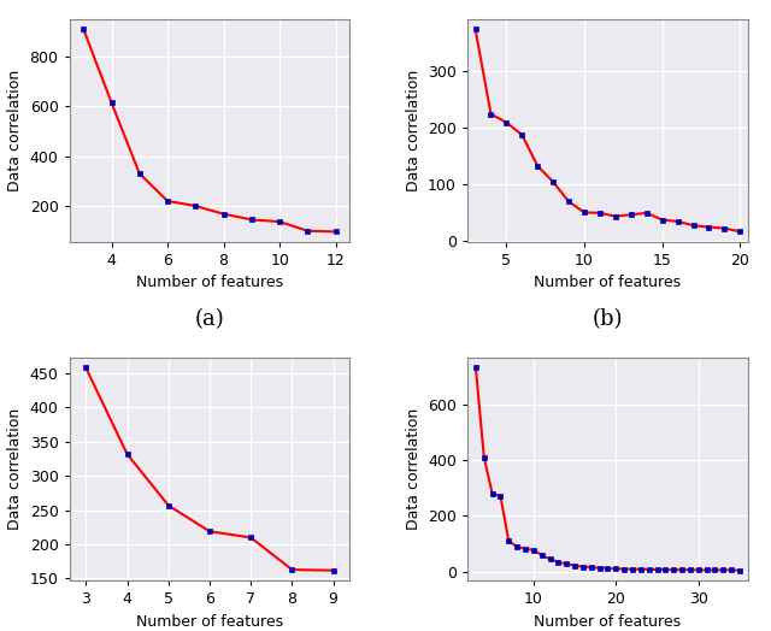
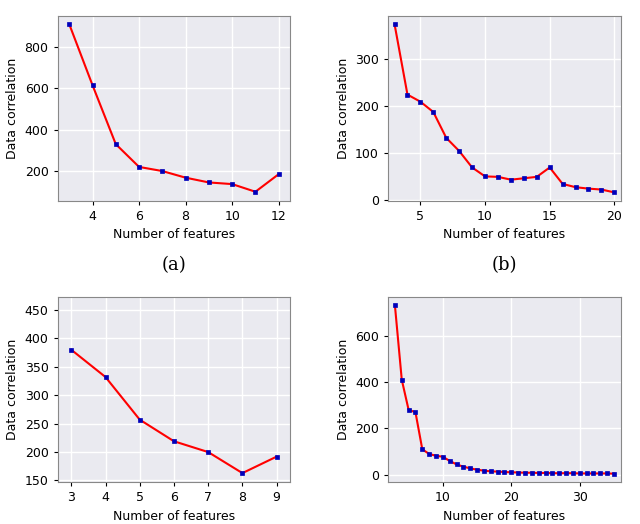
12: 97 -> 185
15: 38 -> 70
3: 458 -> 380
7: 210 -> 200
9: 162 -> 192
